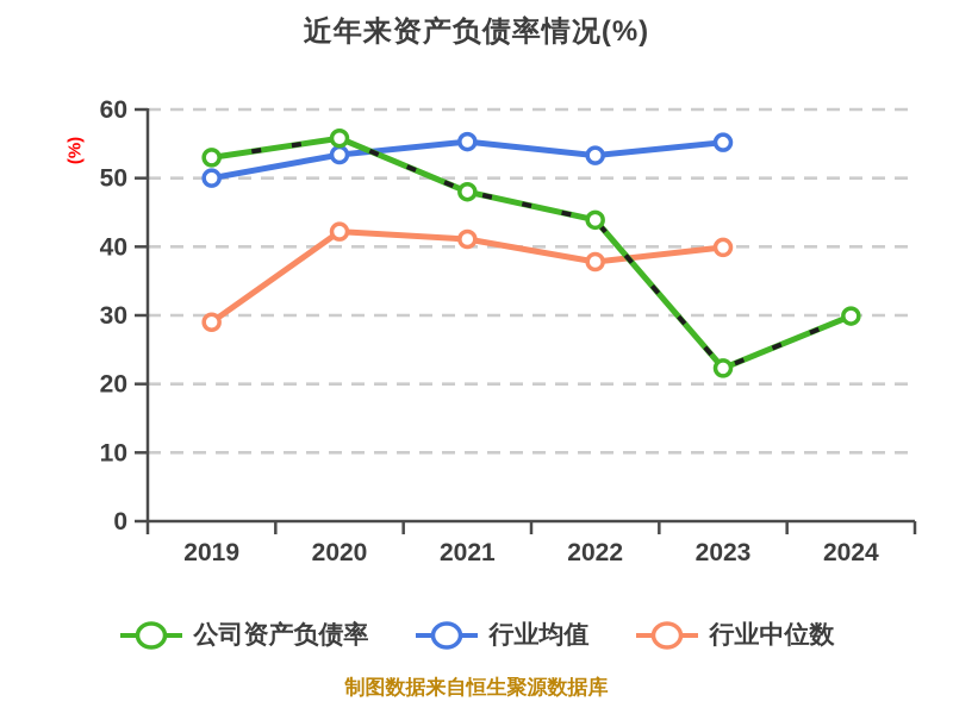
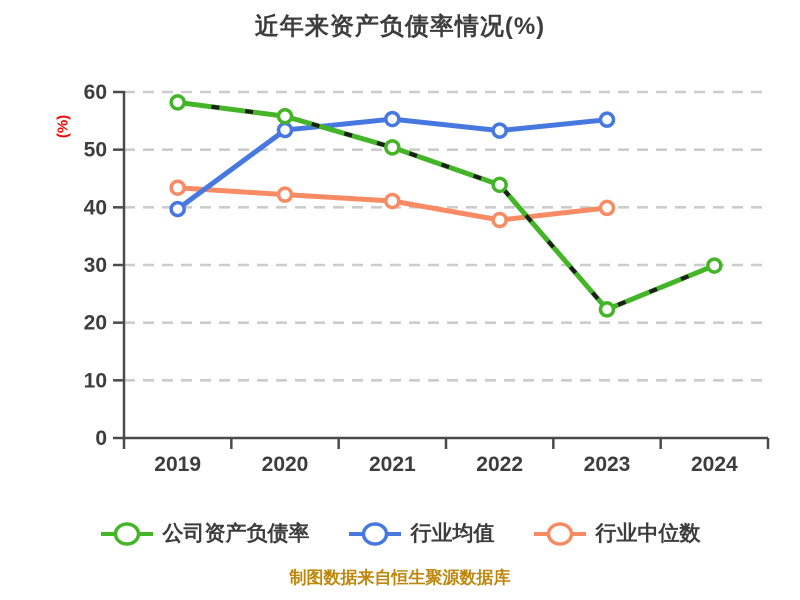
公司资产负债率/2019: 53 -> 58
行业均值/2019: 50 -> 40
行业中位数/2019: 29 -> 43
公司资产负债率/2021: 48 -> 50
